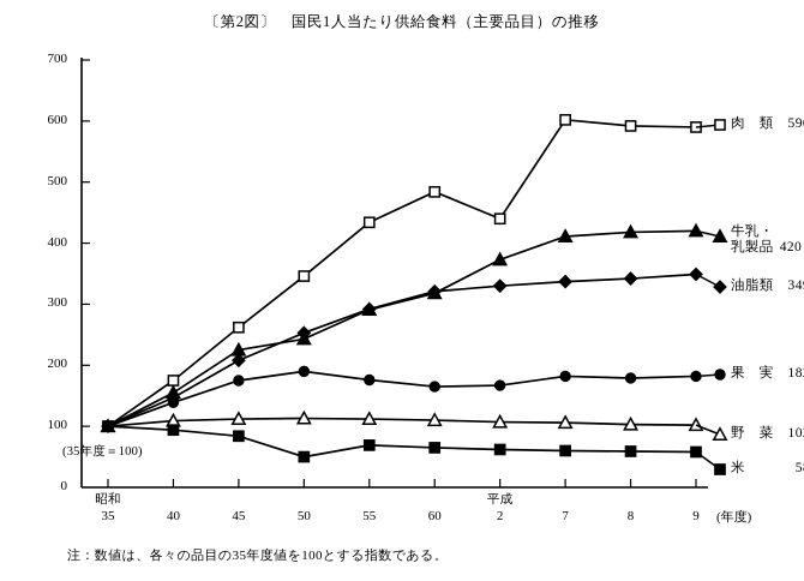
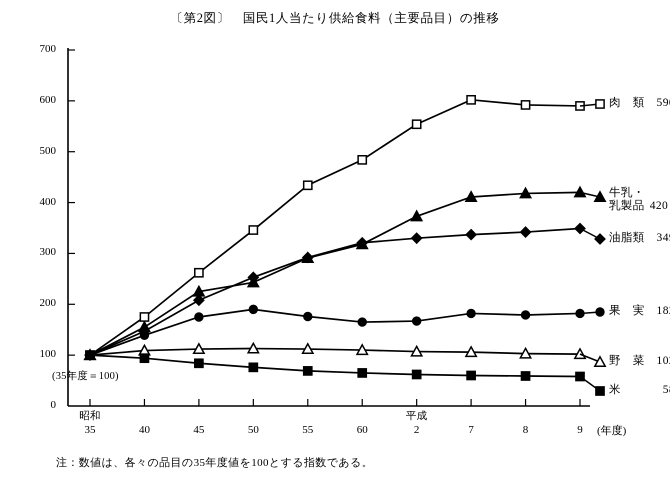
米/50: 50 -> 80
肉 類/2: 440 -> 550
